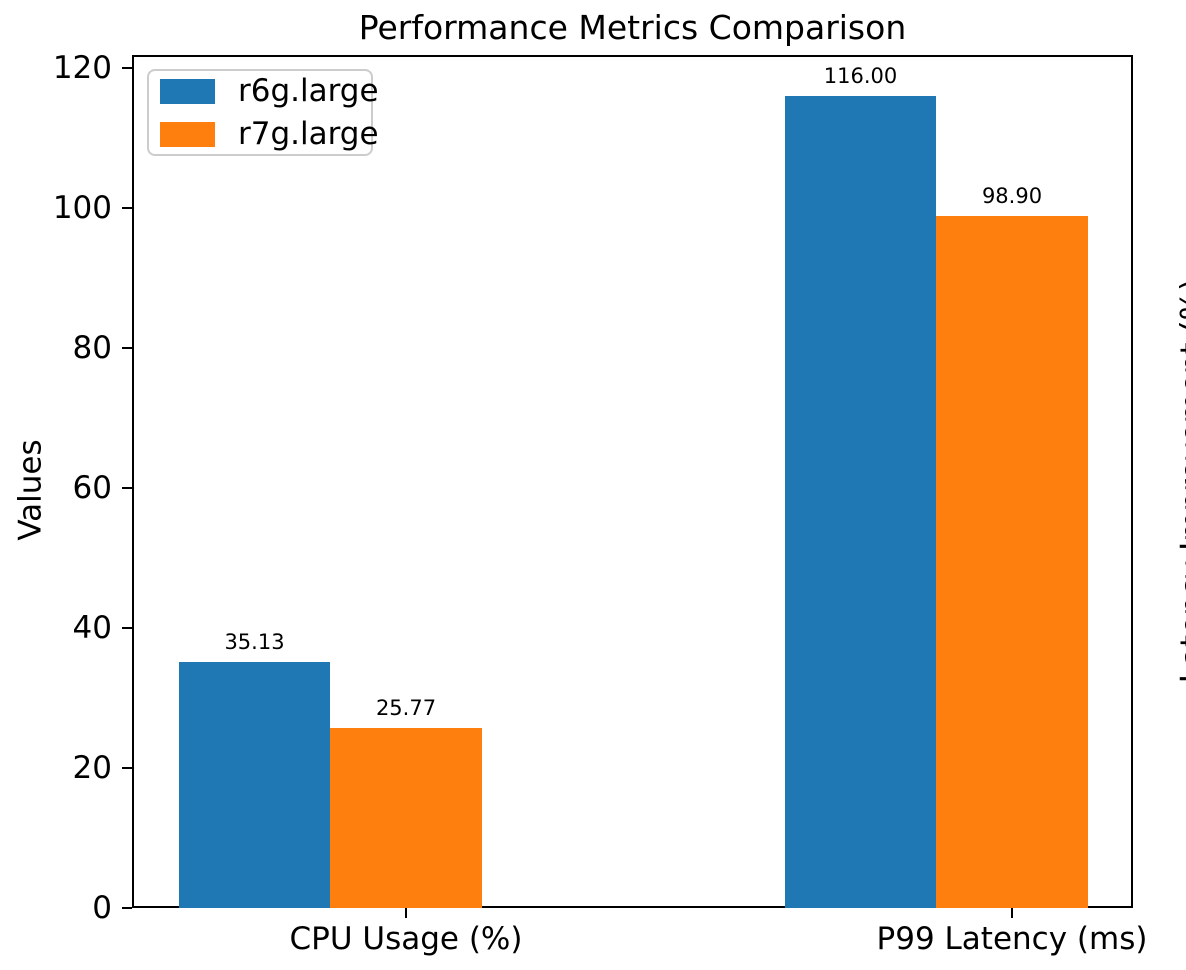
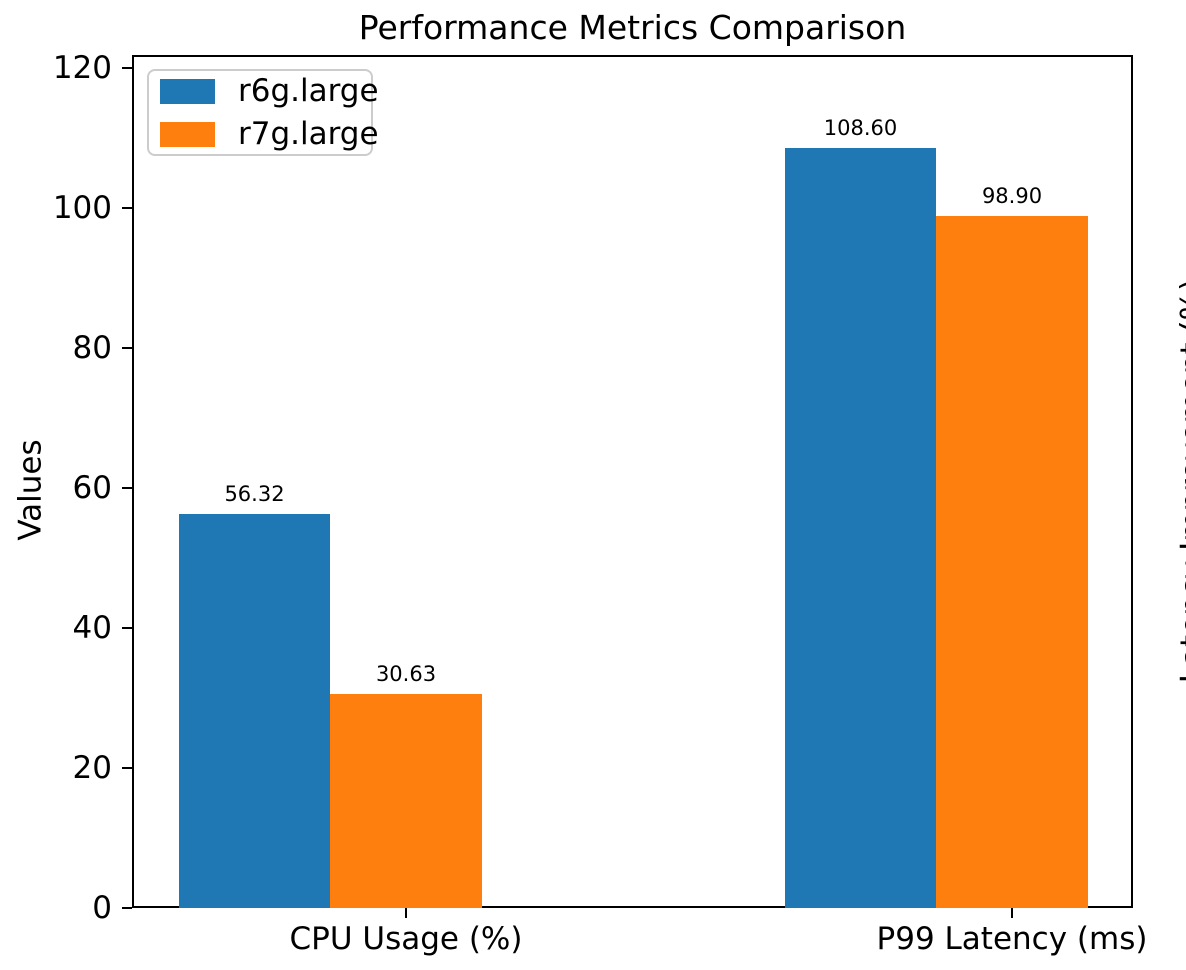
r6g.large/CPU Usage (%): 35.13 -> 56.32
r7g.large/CPU Usage (%): 25.77 -> 30.63
r6g.large/P99 Latency (ms): 116.00 -> 108.60
